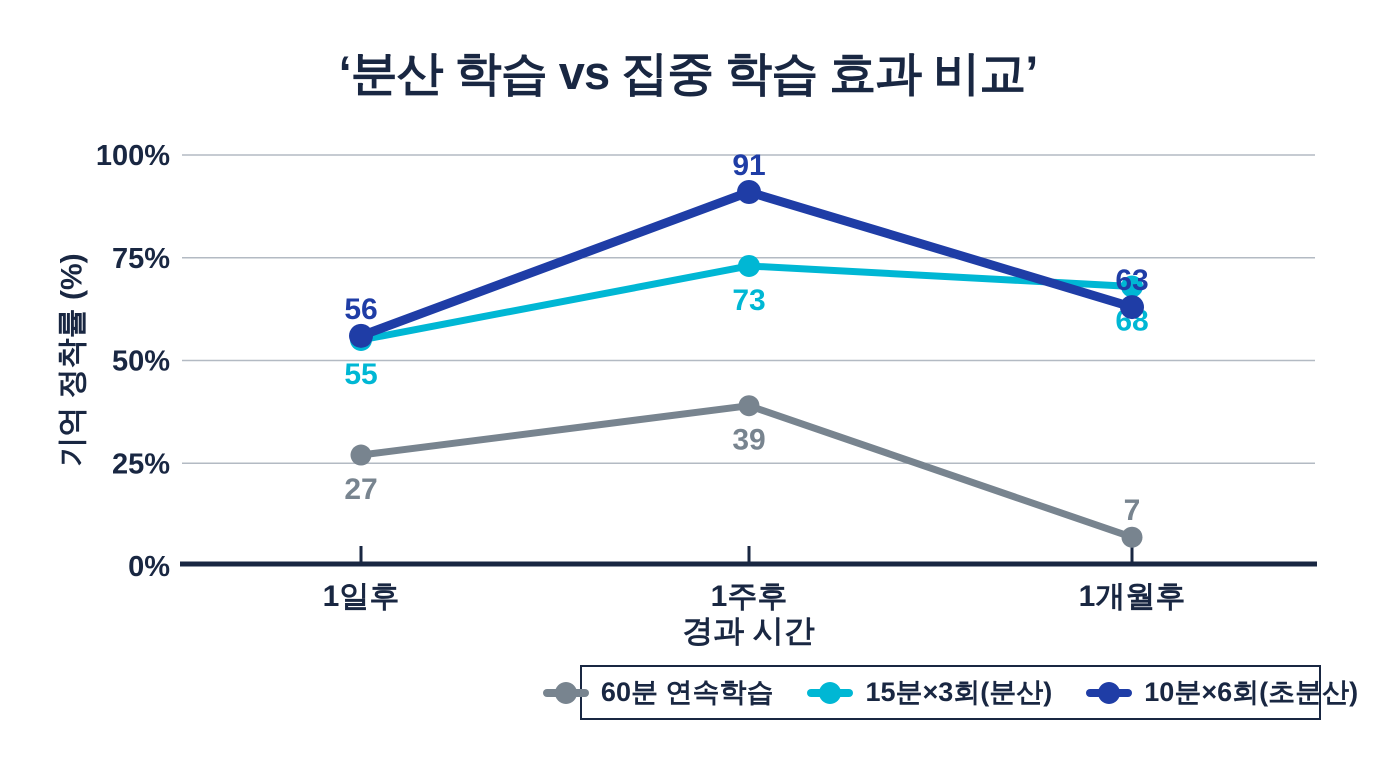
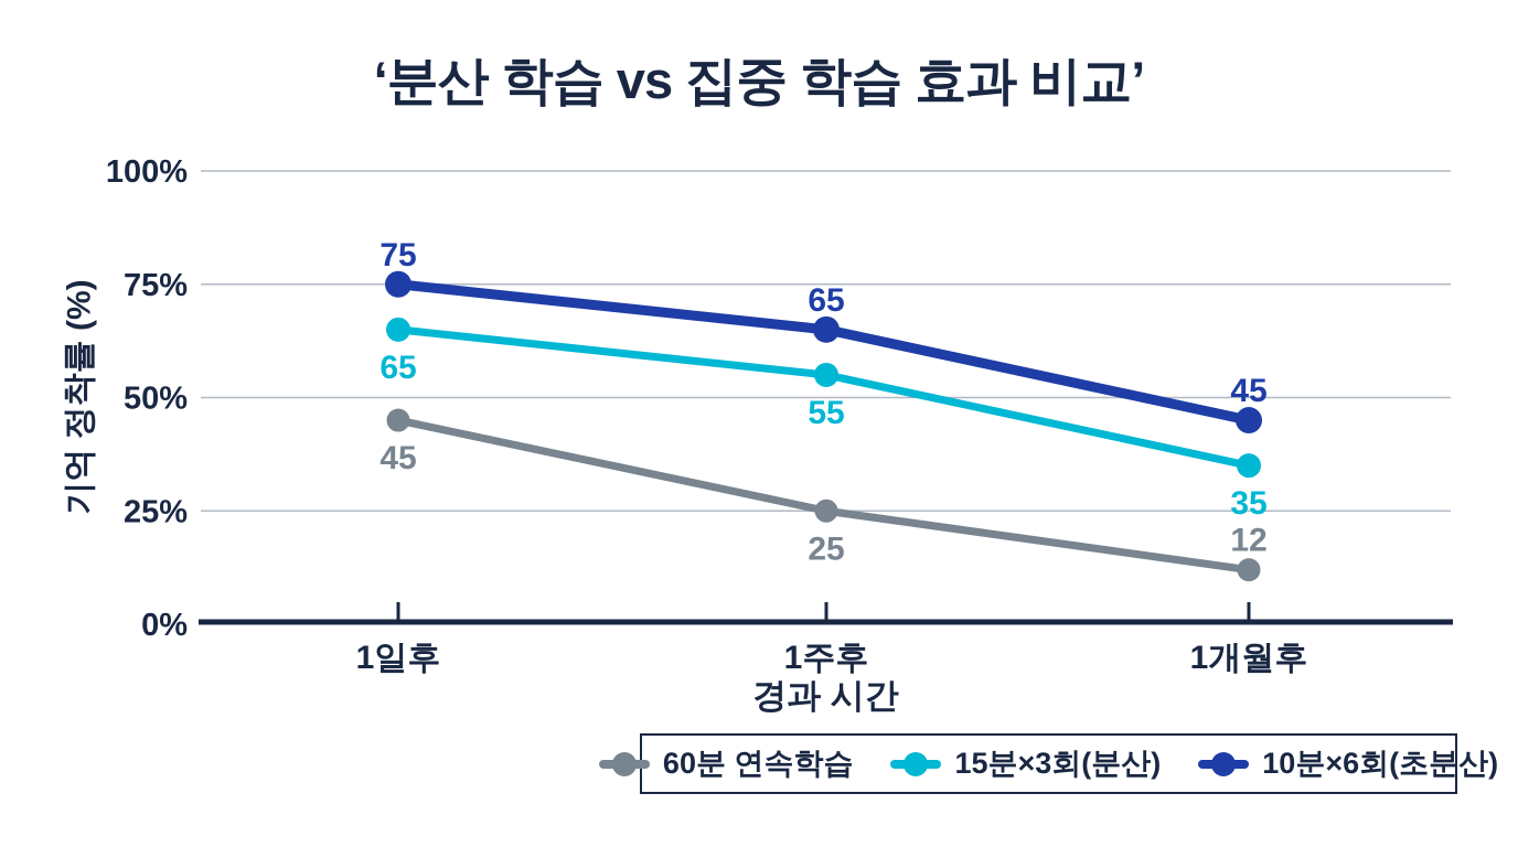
60분 연속학습/1일후: 27 -> 45
15분×3회(분산)/1일후: 55 -> 65
10분×6회(초분산)/1일후: 56 -> 75
60분 연속학습/1주후: 39 -> 25
15분×3회(분산)/1주후: 73 -> 55
10분×6회(초분산)/1주후: 91 -> 65
60분 연속학습/1개월후: 7 -> 12
15분×3회(분산)/1개월후: 68 -> 35
10분×6회(초분산)/1개월후: 63 -> 45
